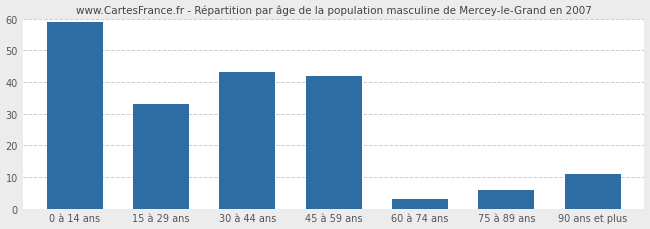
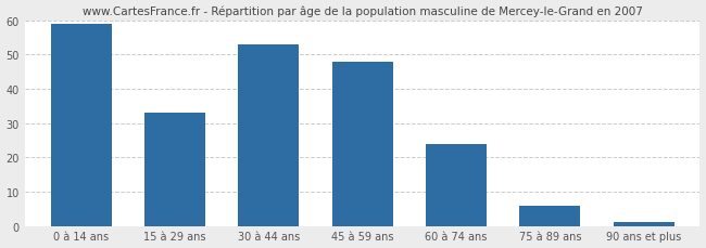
30 à 44 ans: 43 -> 53
45 à 59 ans: 42 -> 48
60 à 74 ans: 3 -> 24
90 ans et plus: 11 -> 1
